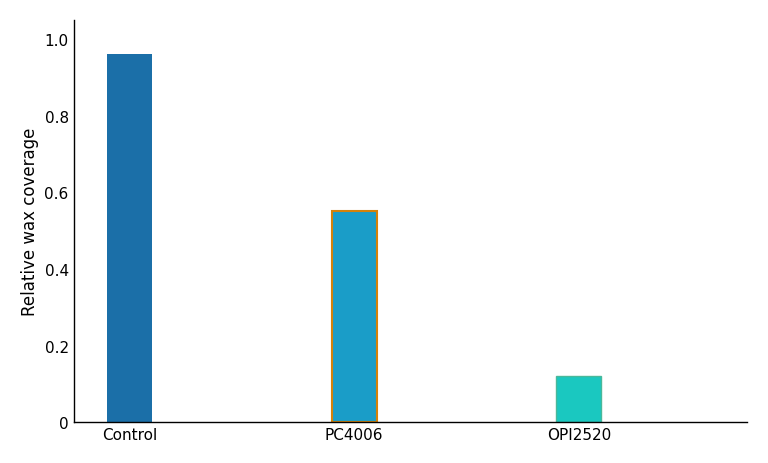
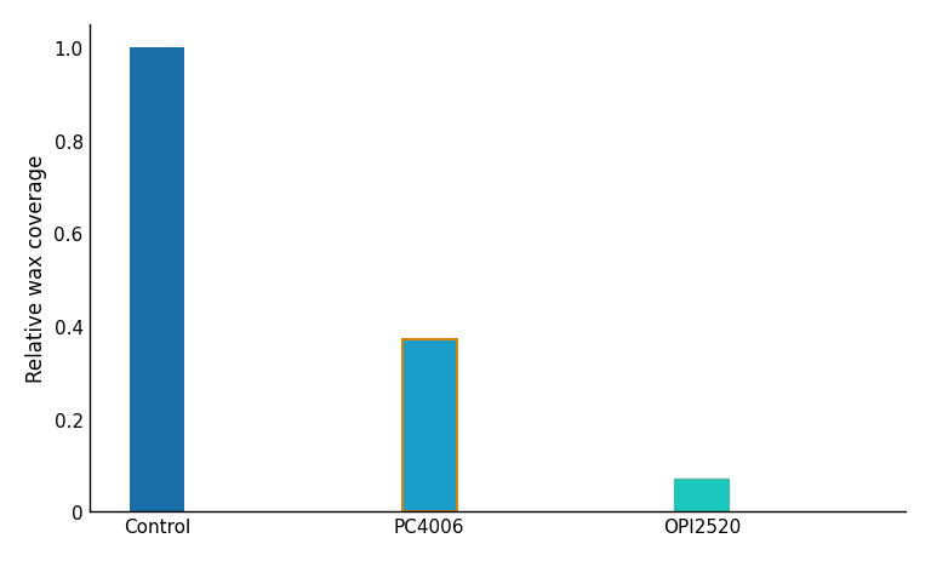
Control: 0.96 -> 1.00
PC4006: 0.55 -> 0.37
OPI2520: 0.12 -> 0.07
